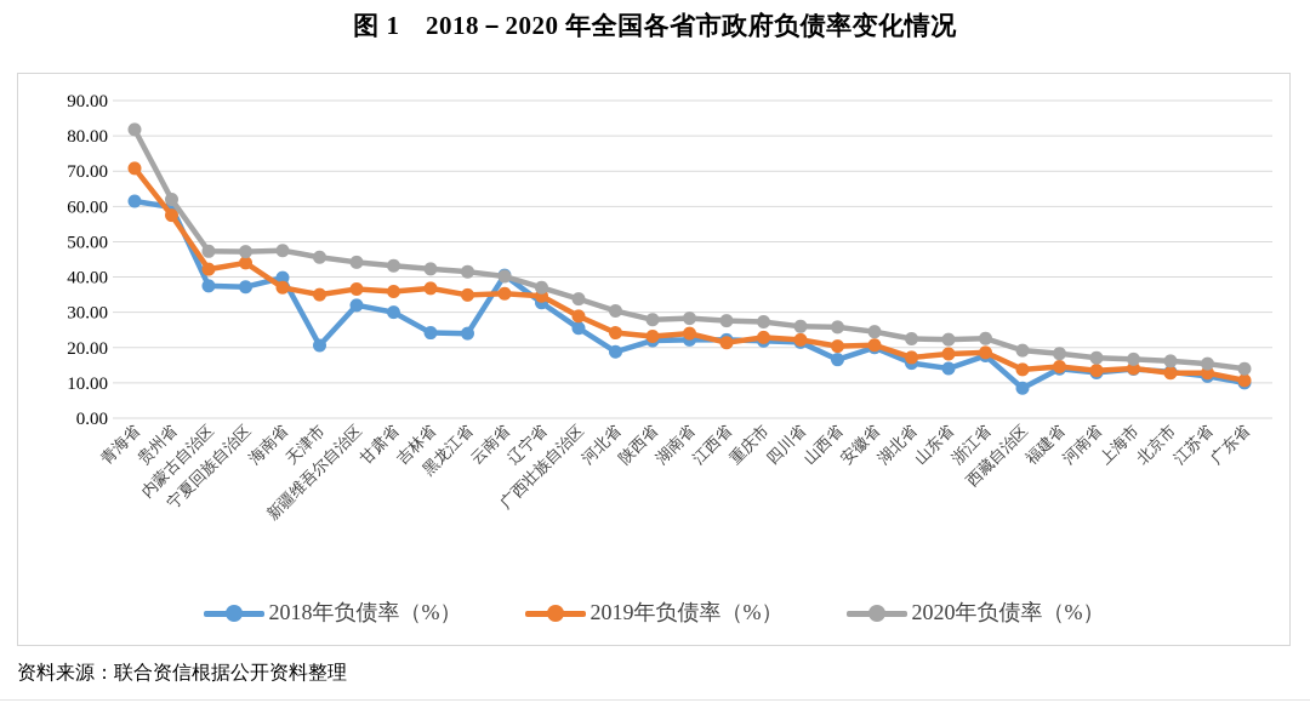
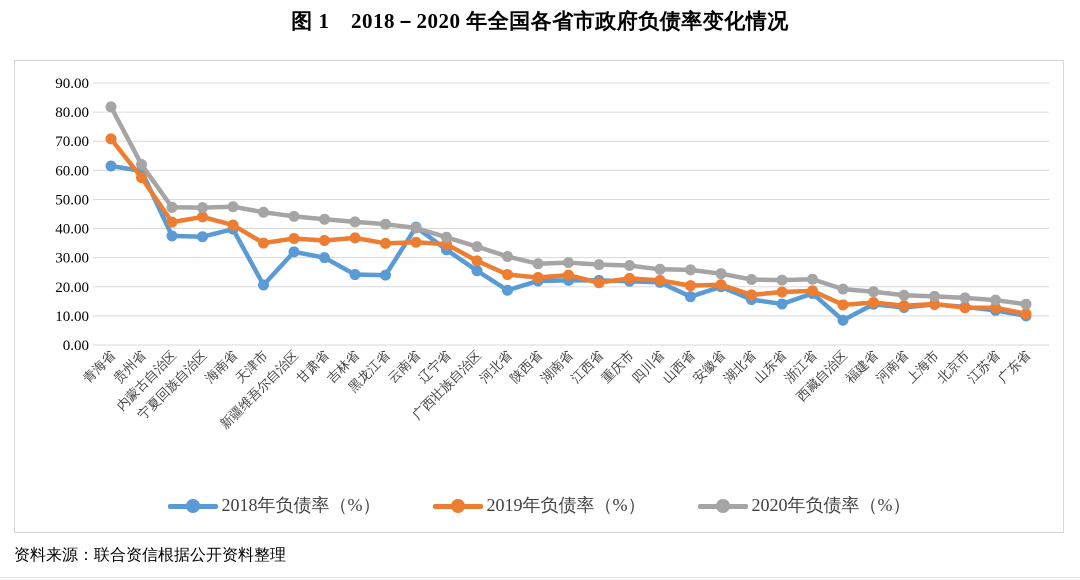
2019年负债率（%）/海南省: 37 -> 41
